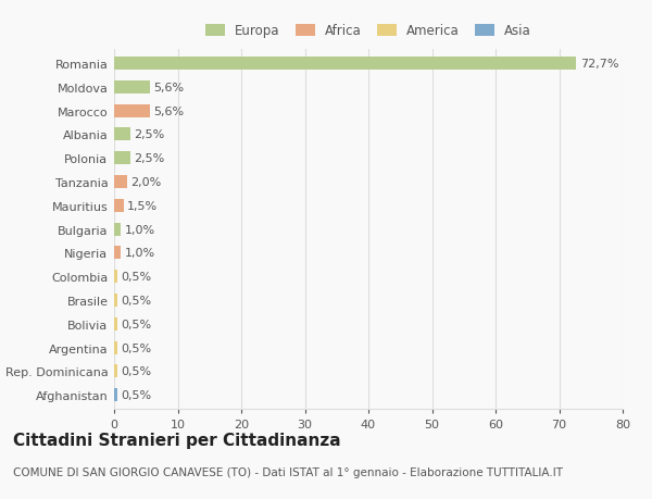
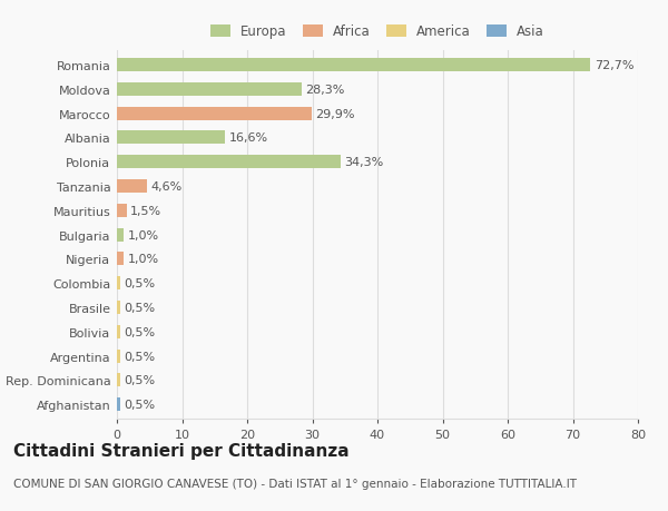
Moldova: 5,6% -> 28,3%
Marocco: 5,6% -> 29,9%
Albania: 2,5% -> 16,6%
Polonia: 2,5% -> 34,3%
Tanzania: 2,0% -> 4,6%
